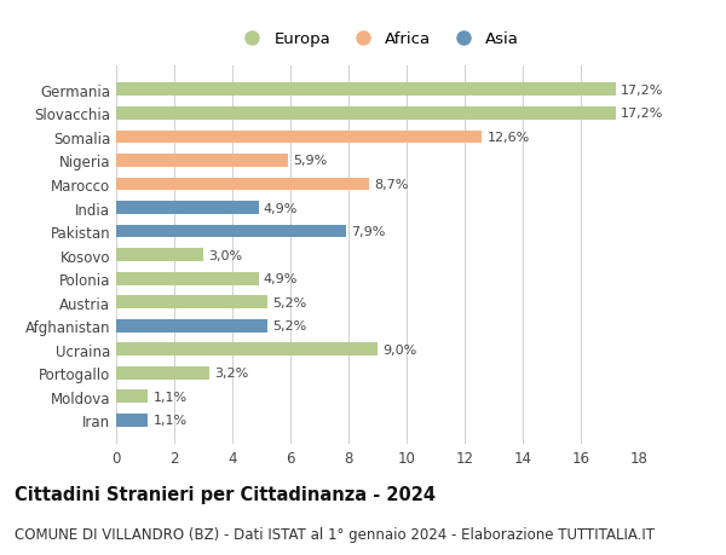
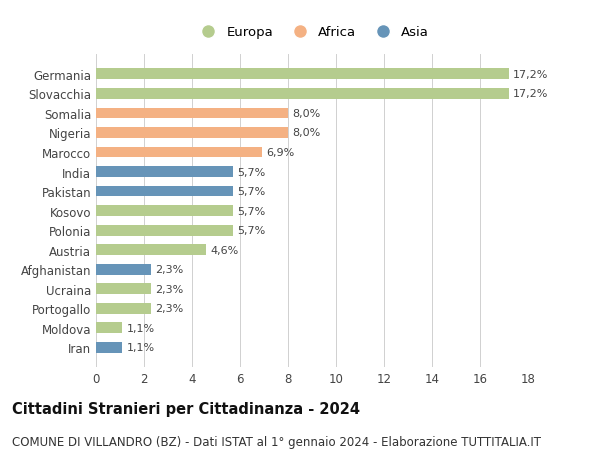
Somalia: 12,6% -> 8,0%
Nigeria: 5,9% -> 8,0%
Marocco: 8,7% -> 6,9%
India: 4,9% -> 5,7%
Pakistan: 7,9% -> 5,7%
Kosovo: 3,0% -> 5,7%
Polonia: 4,9% -> 5,7%
Austria: 5,2% -> 4,6%
Afghanistan: 5,2% -> 2,3%
Ucraina: 9,0% -> 2,3%
Portogallo: 3,2% -> 2,3%
